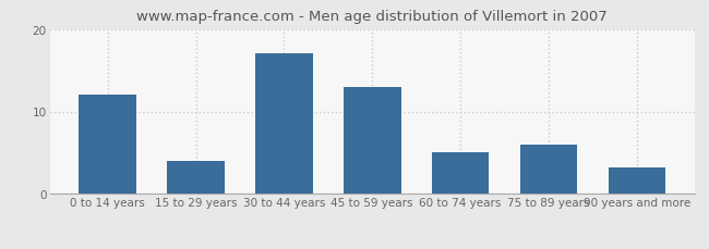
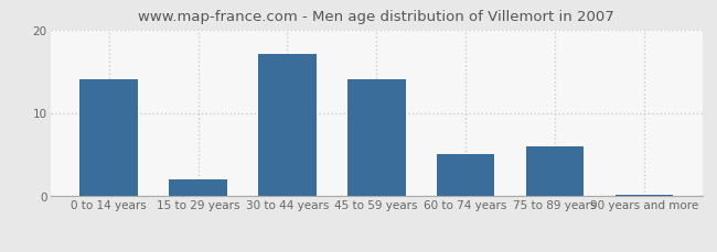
0 to 14 years: 12.0 -> 14.0
15 to 29 years: 4.0 -> 2.0
45 to 59 years: 13.0 -> 14.0
90 years and more: 3.2 -> 0.2
